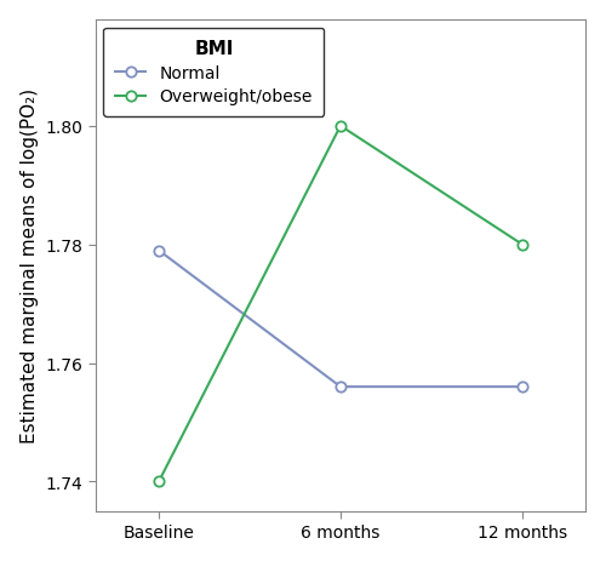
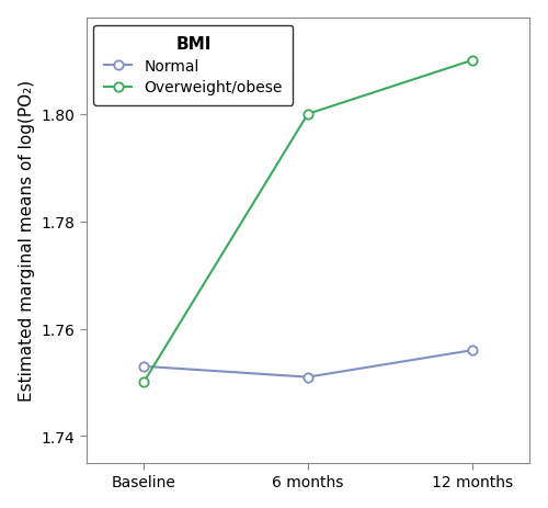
Normal/Baseline: 1.779 -> 1.753
Overweight/obese/Baseline: 1.74 -> 1.75
Normal/6 months: 1.756 -> 1.751
Overweight/obese/12 months: 1.78 -> 1.81
